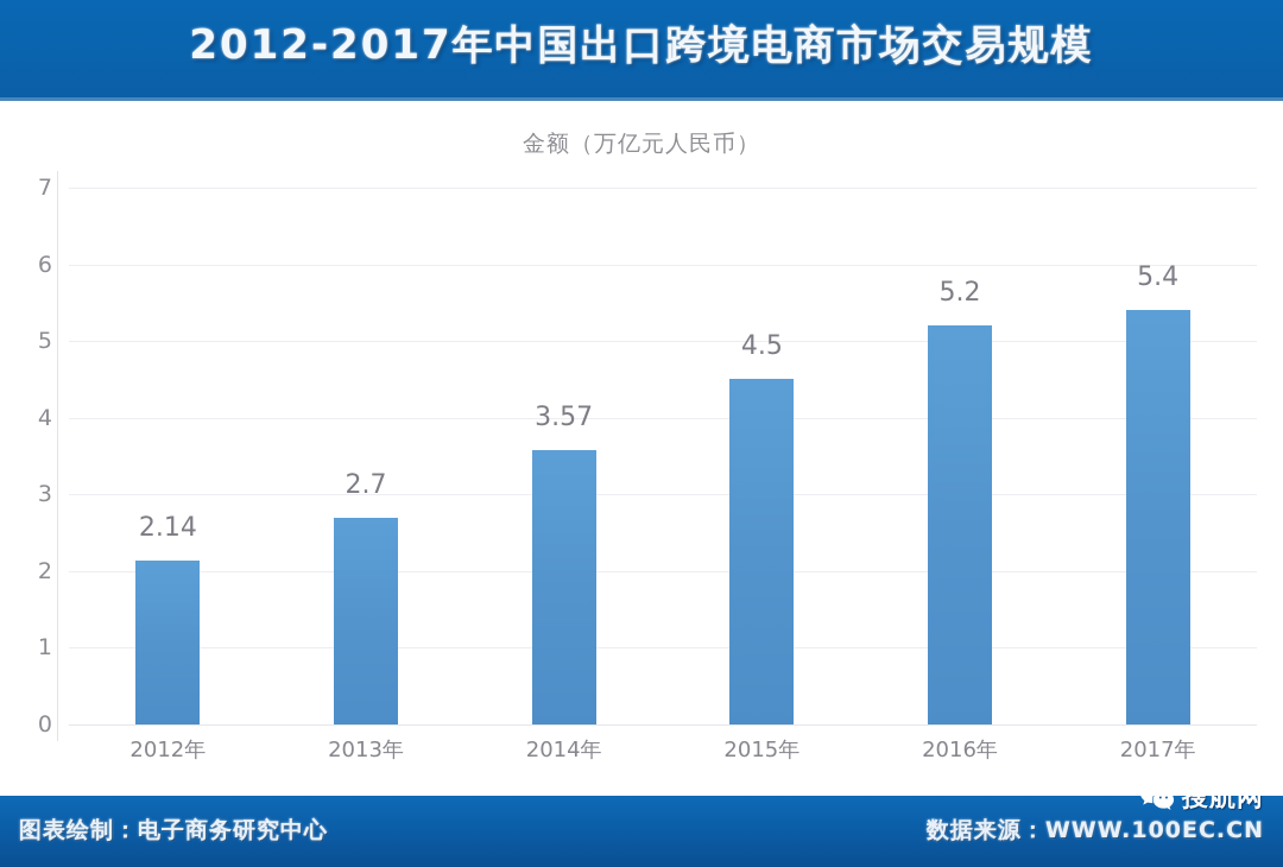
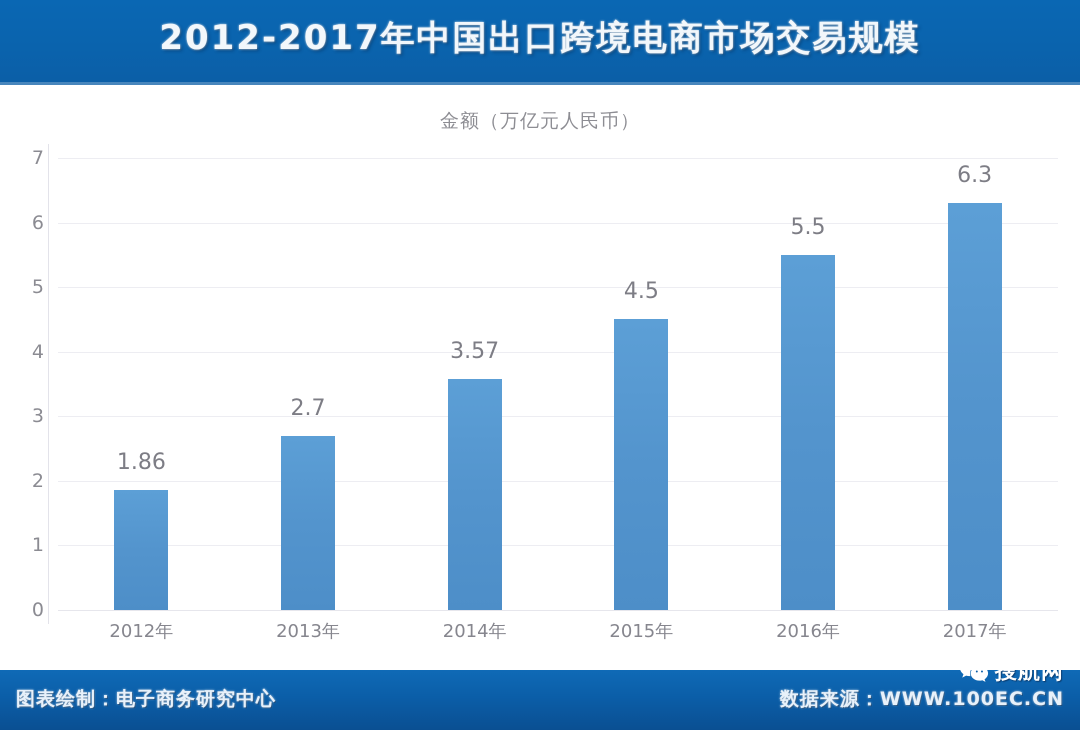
2012年: 2.14 -> 1.86
2016年: 5.2 -> 5.5
2017年: 5.4 -> 6.3
